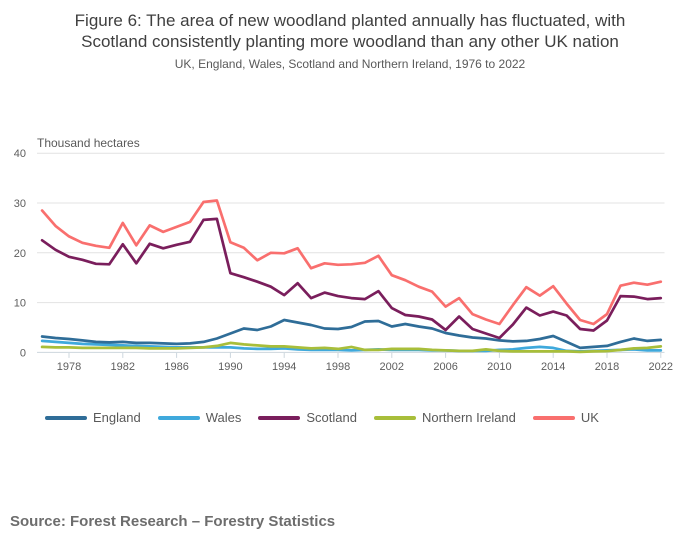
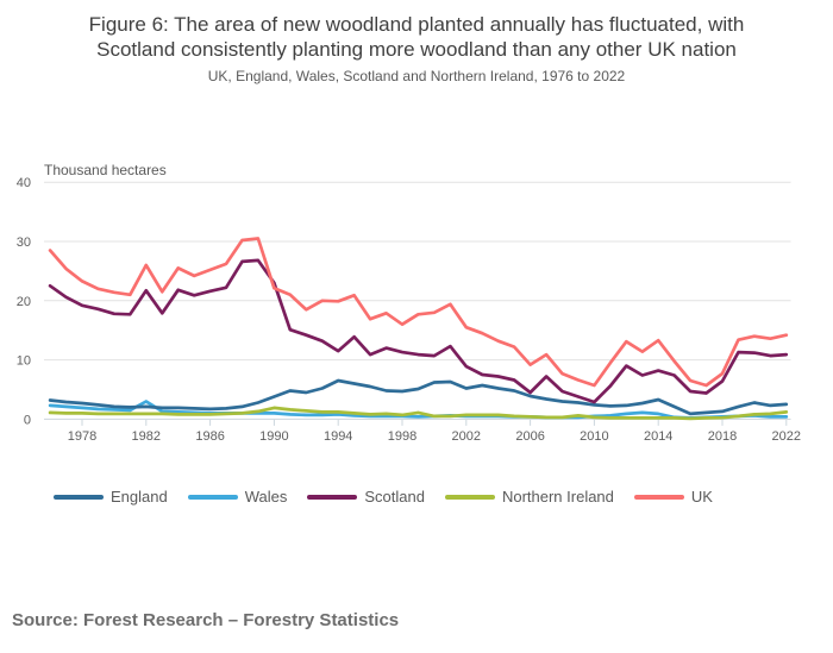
Wales/1982: 1 -> 3
Scotland/1990: 16 -> 23
UK/1998: 18 -> 16
